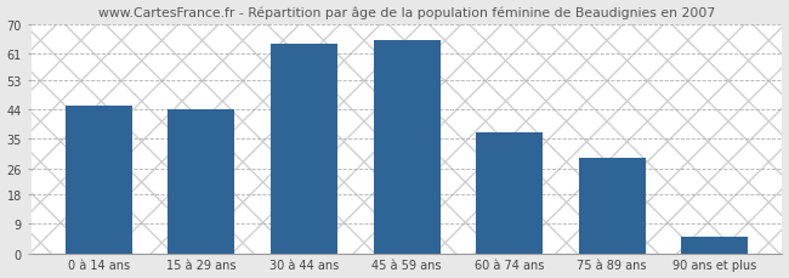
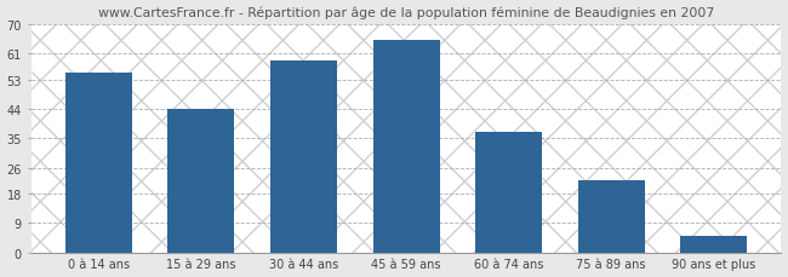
0 à 14 ans: 45 -> 55
30 à 44 ans: 64 -> 59
75 à 89 ans: 29 -> 22
